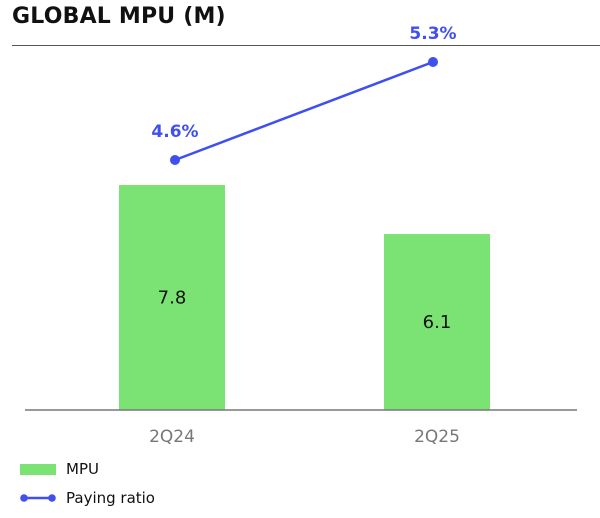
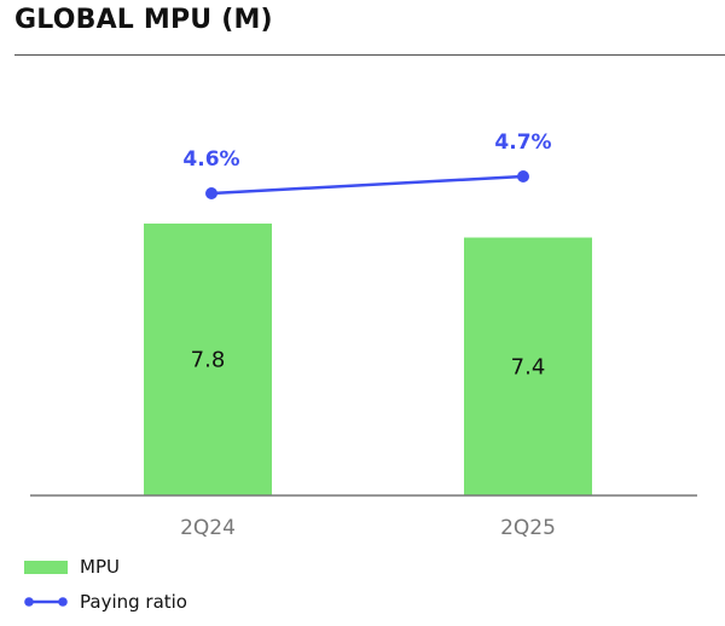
MPU/2Q25: 6.1 -> 7.4
Paying ratio/2Q25: 5.3% -> 4.7%
